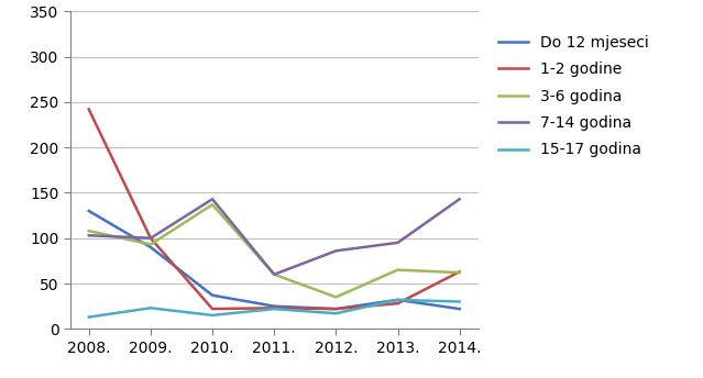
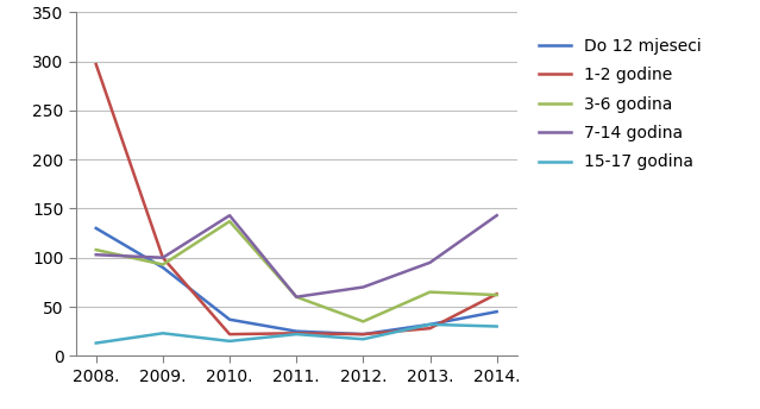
1-2 godine/2008.: 242 -> 297
7-14 godina/2012.: 86 -> 70
Do 12 mjeseci/2014.: 22 -> 45
